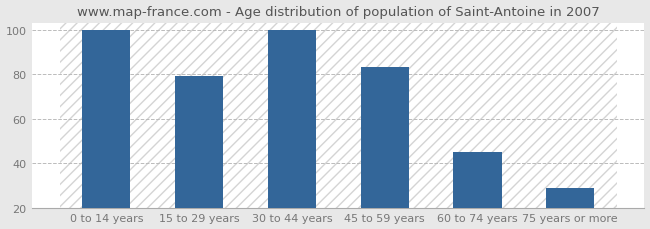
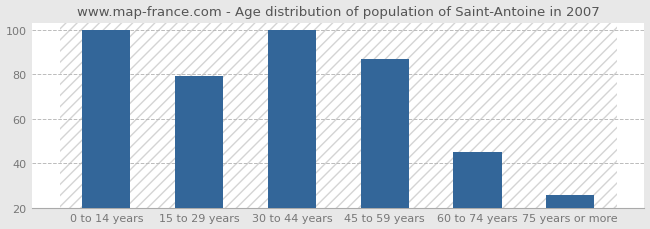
45 to 59 years: 83 -> 87
75 years or more: 29 -> 26
